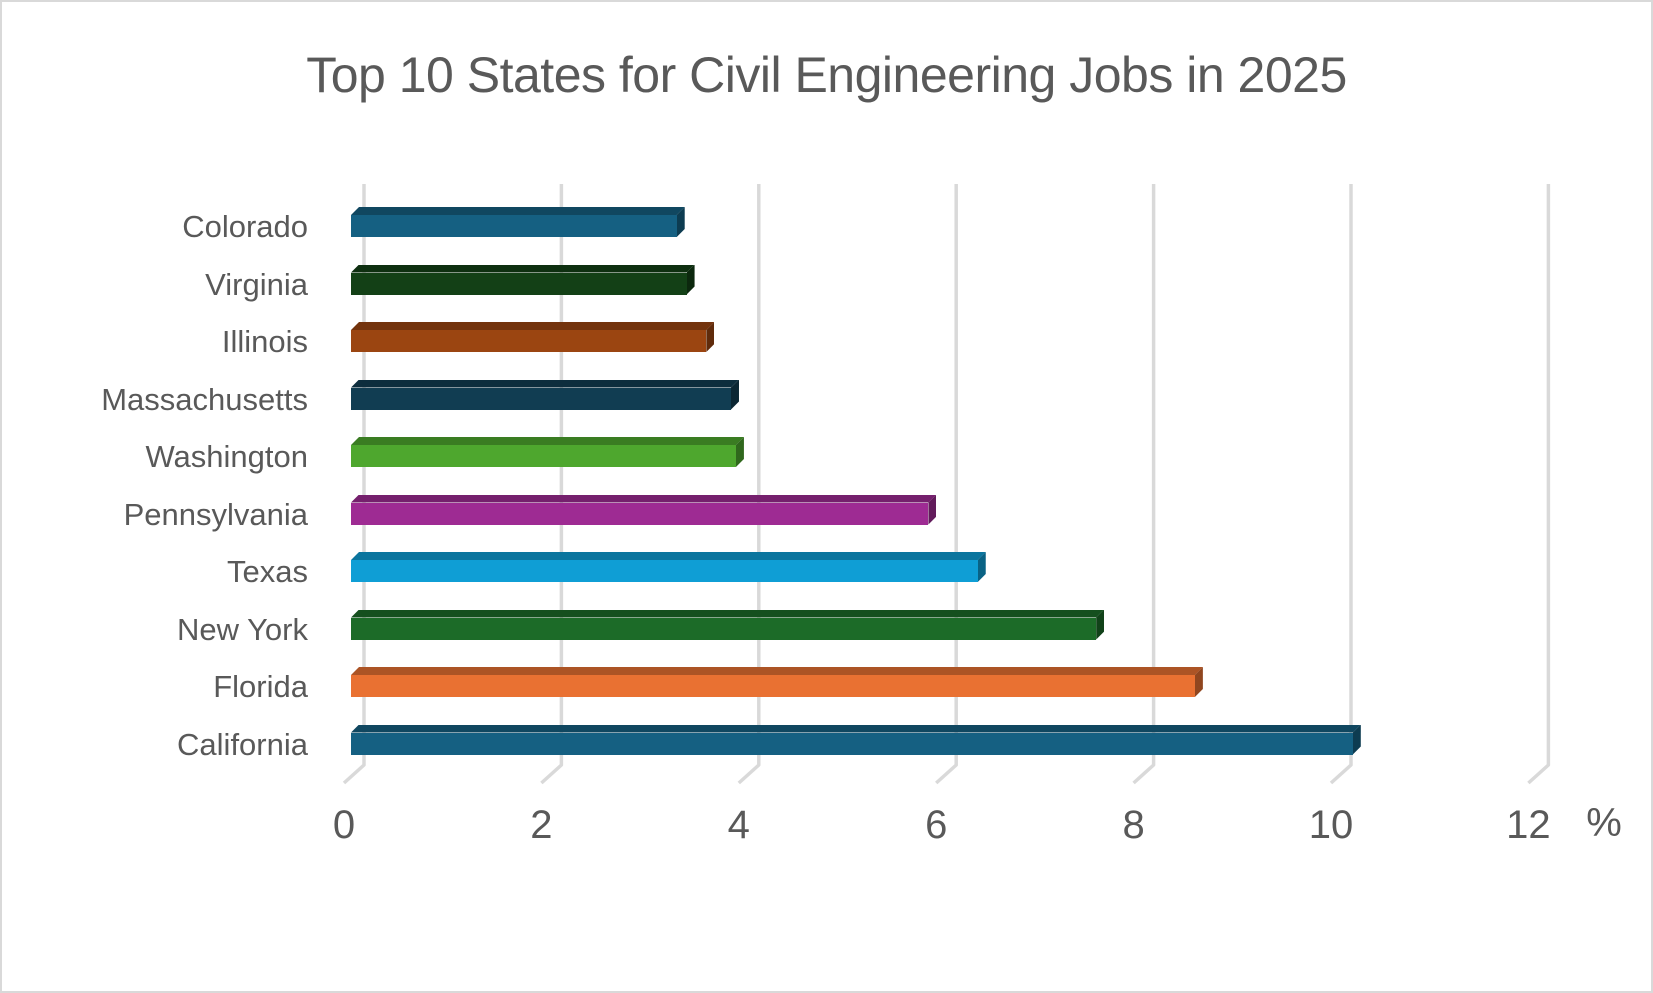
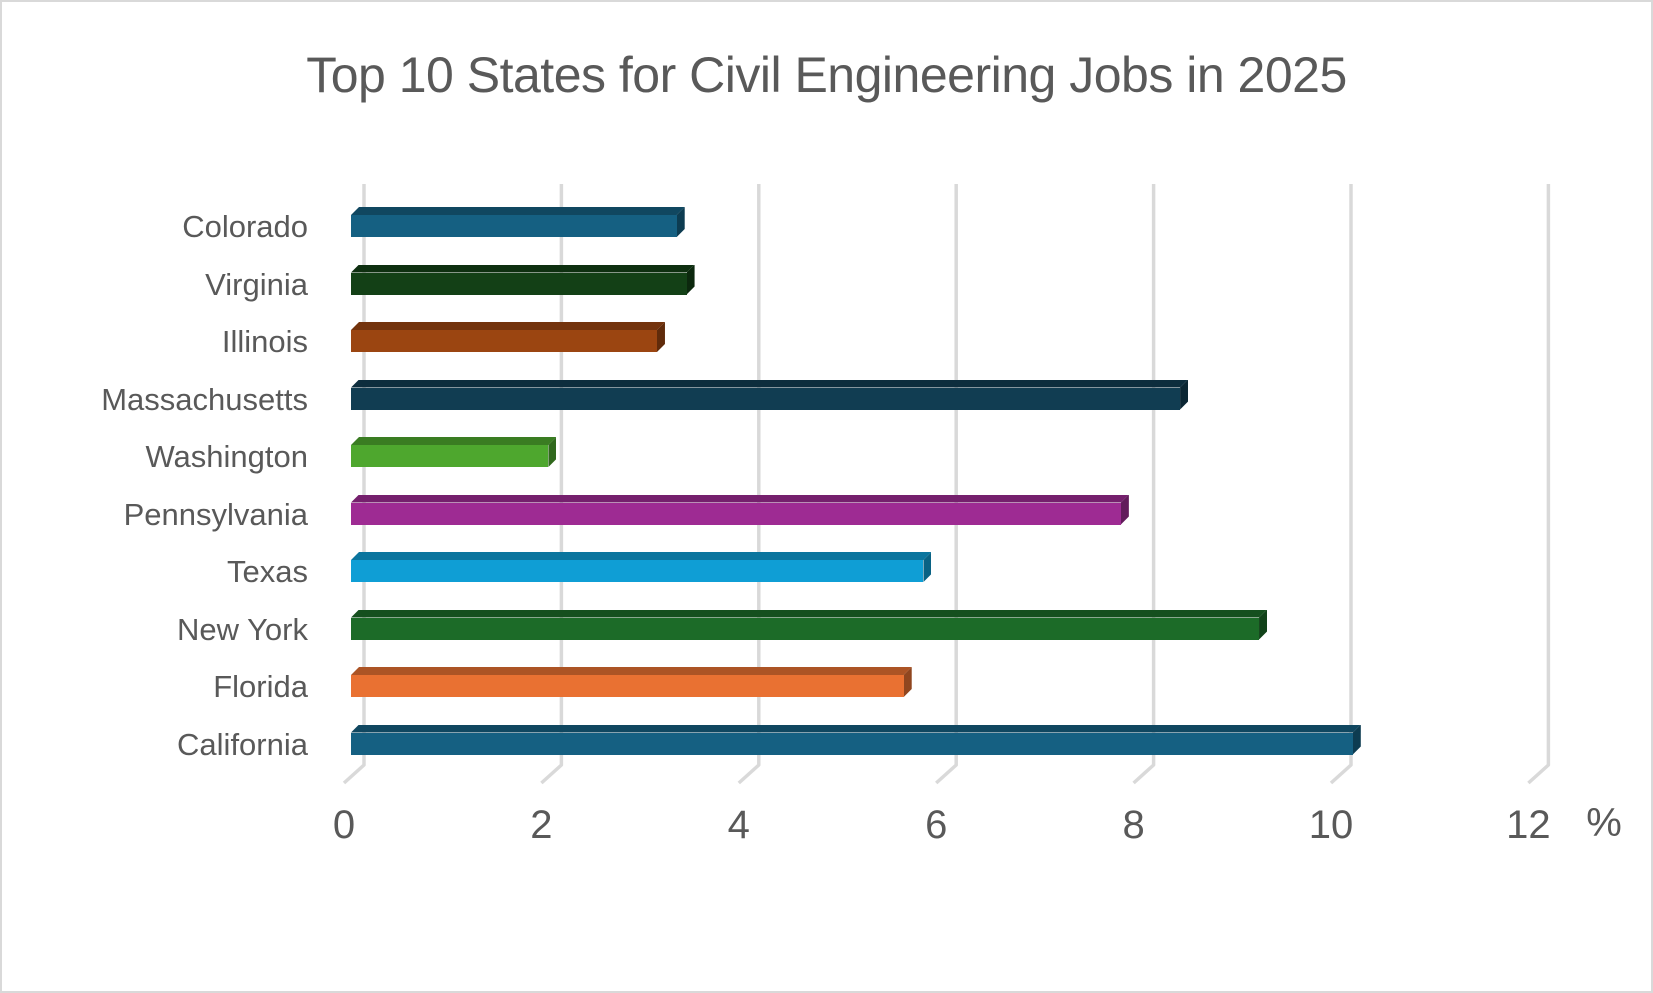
Illinois: 3.6 -> 3.1
Massachusetts: 3.9 -> 8.4
Washington: 3.9 -> 2.0
Pennsylvania: 5.8 -> 7.8
Texas: 6.3 -> 5.8
New York: 7.5 -> 9.2
Florida: 8.6 -> 5.6
